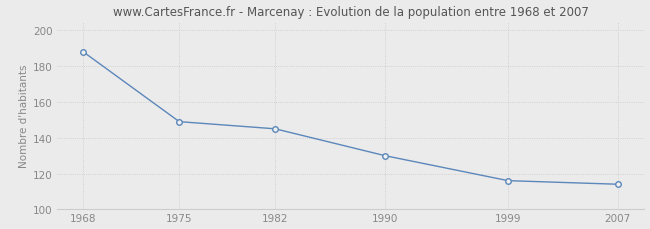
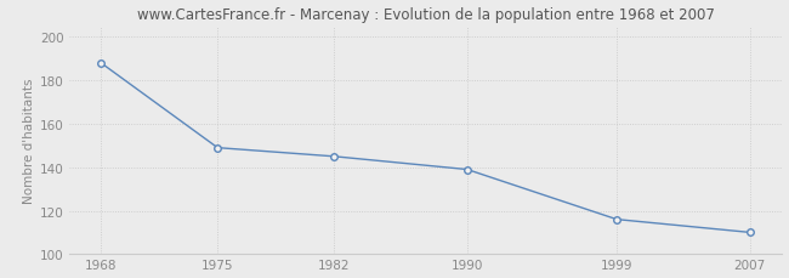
1990: 130 -> 139
2007: 114 -> 110
